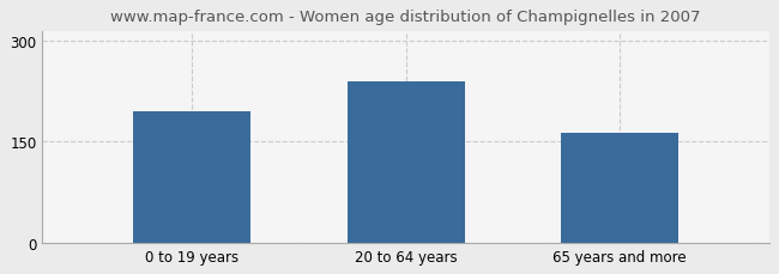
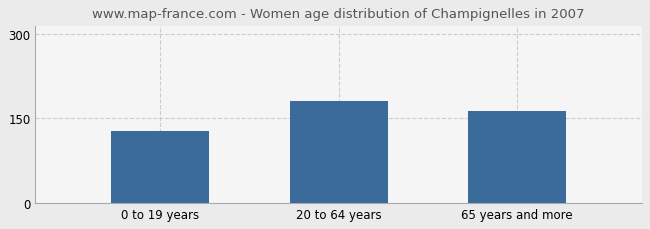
0 to 19 years: 196 -> 128
20 to 64 years: 240 -> 181
